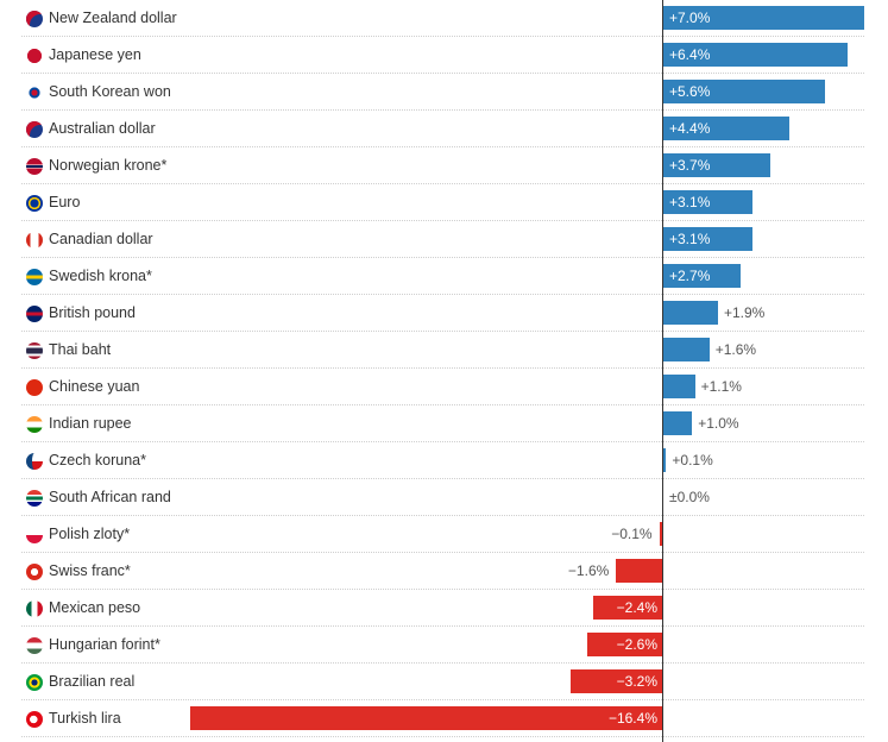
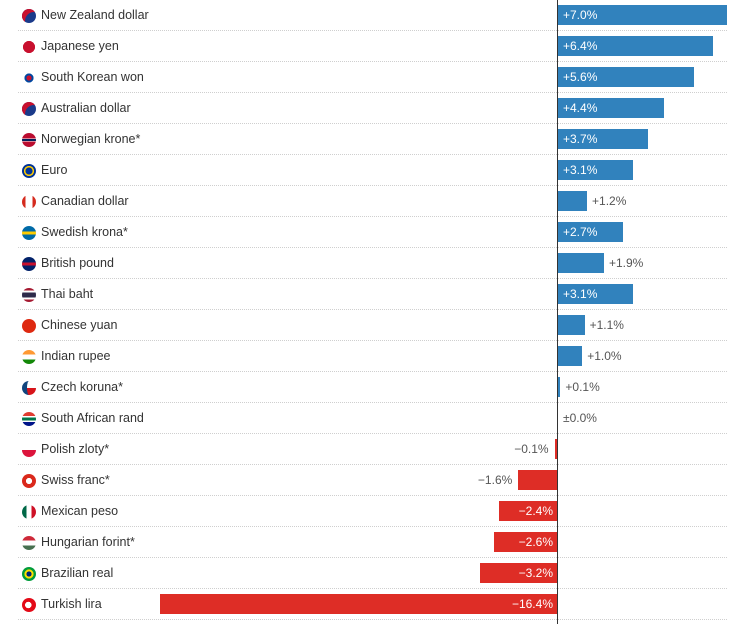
Canadian dollar: +3.1% -> +1.2%
Thai baht: +1.6% -> +3.1%
